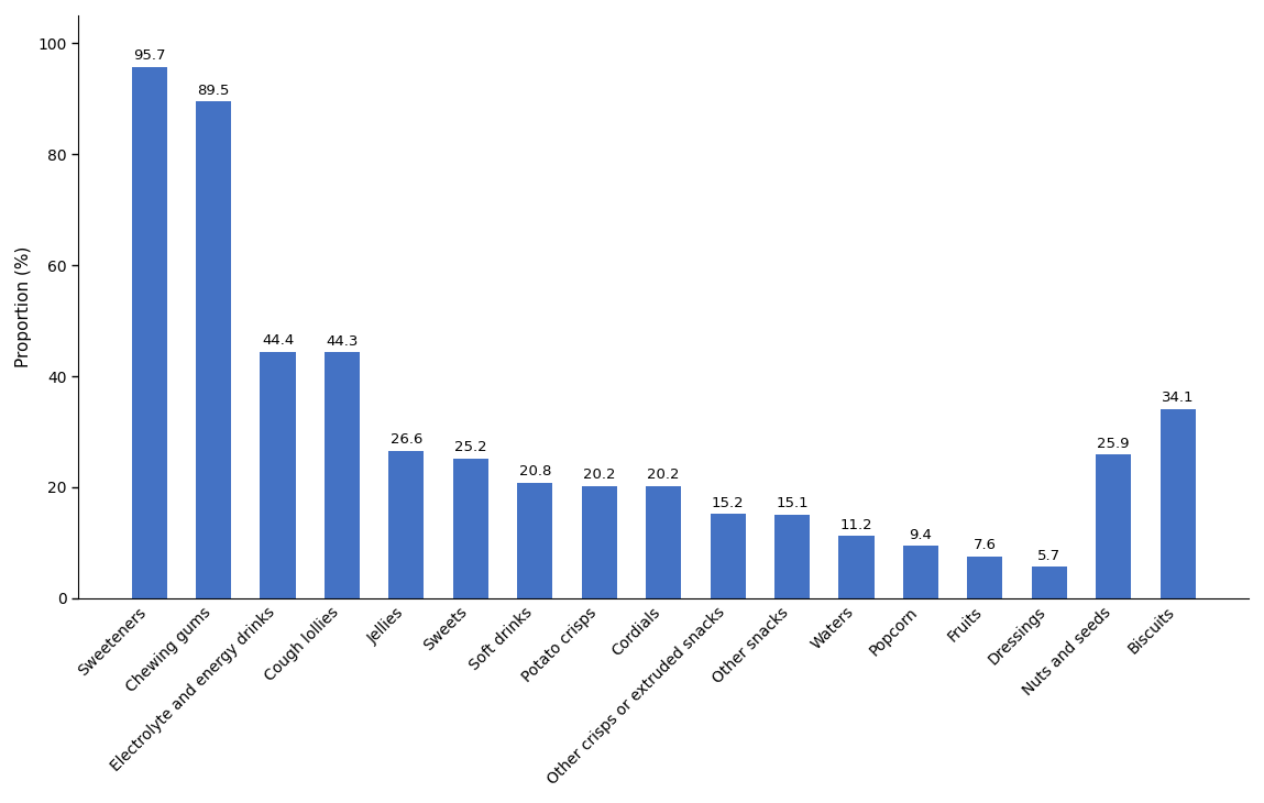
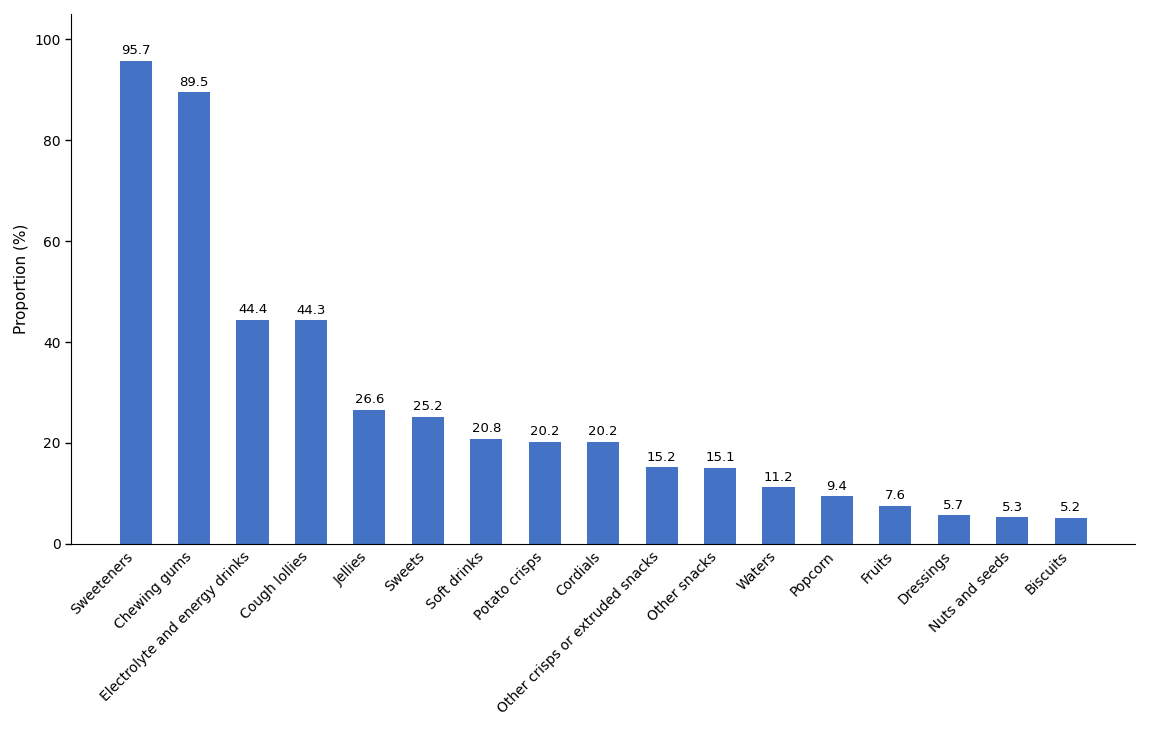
Nuts and seeds: 25.9 -> 5.3
Biscuits: 34.1 -> 5.2
